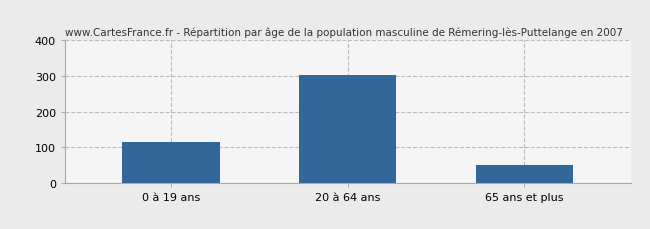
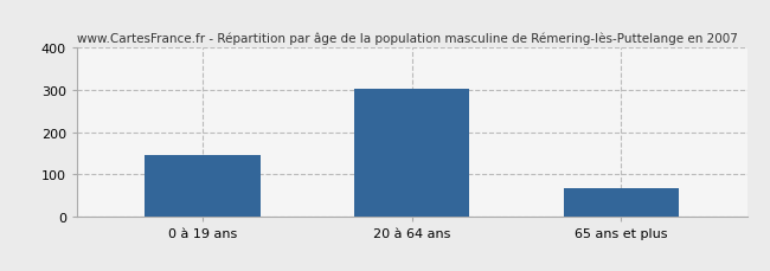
0 à 19 ans: 115 -> 145
65 ans et plus: 50 -> 66
